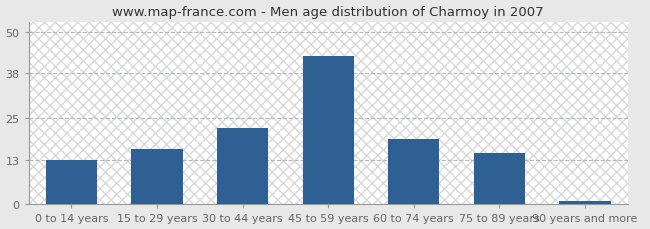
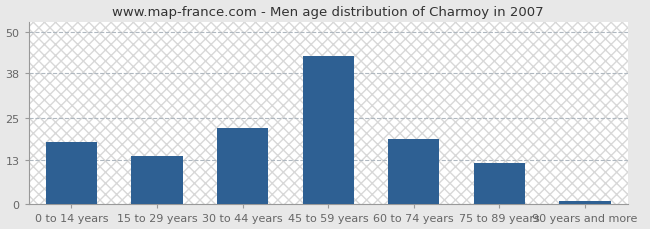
0 to 14 years: 13 -> 18
15 to 29 years: 16 -> 14
75 to 89 years: 15 -> 12
